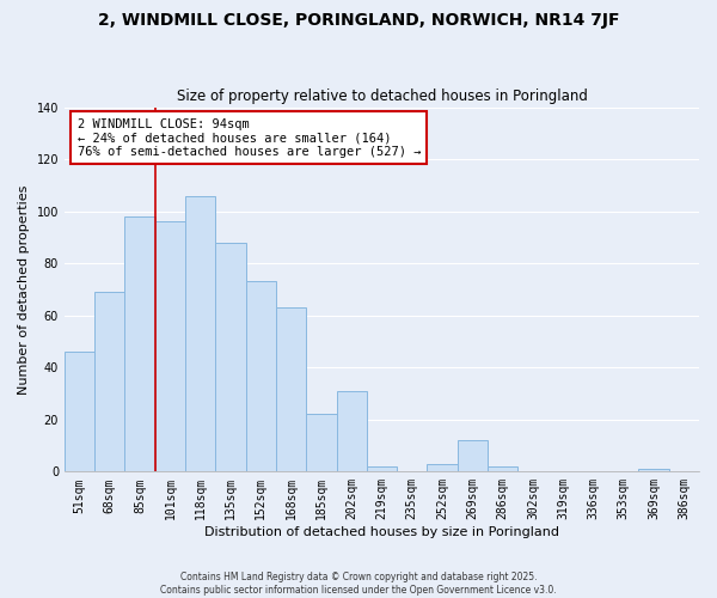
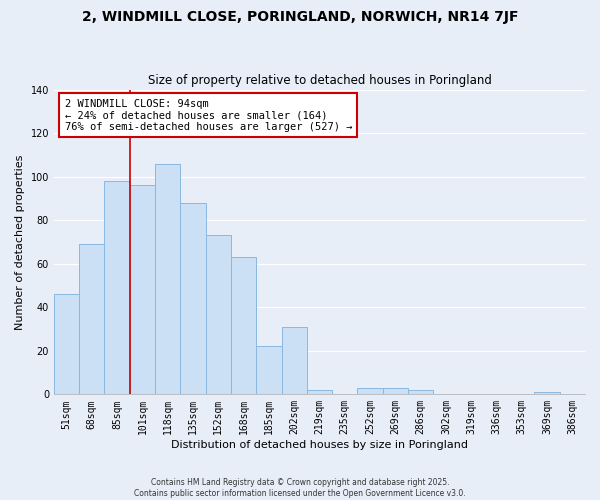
269sqm: 12 -> 3
